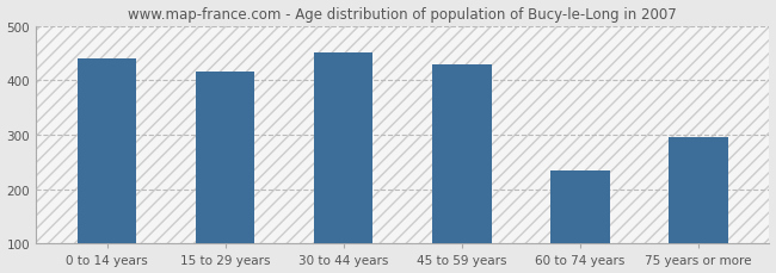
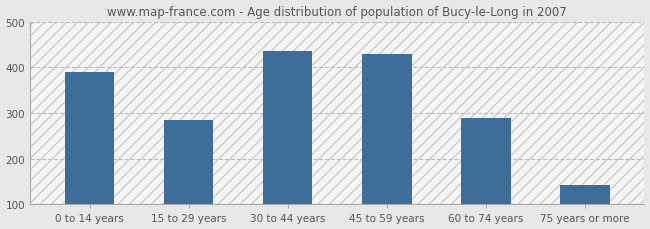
0 to 14 years: 440 -> 390
15 to 29 years: 415 -> 285
30 to 44 years: 450 -> 435
60 to 74 years: 235 -> 290
75 years or more: 295 -> 142
